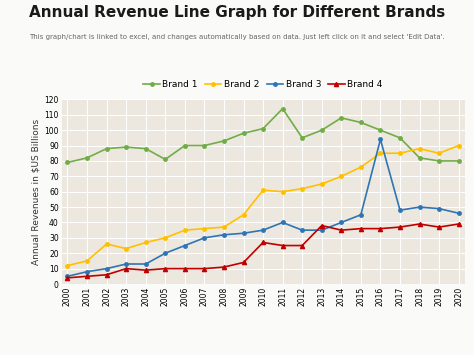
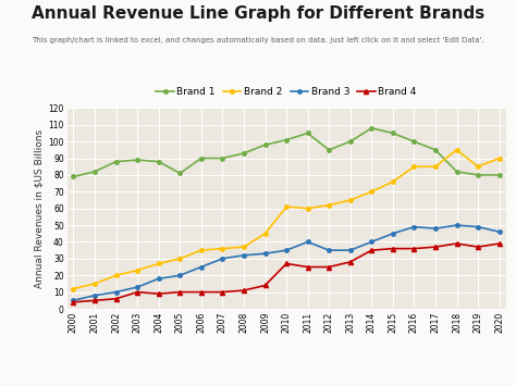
Brand 2/2002: 26 -> 20
Brand 3/2004: 13 -> 18
Brand 1/2011: 114 -> 105
Brand 4/2013: 38 -> 28
Brand 3/2016: 94 -> 49
Brand 2/2018: 88 -> 95
